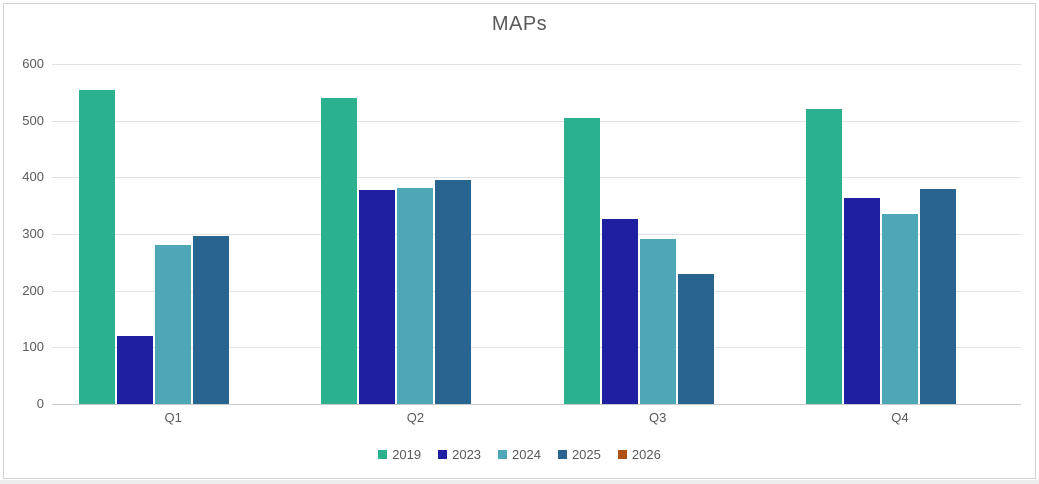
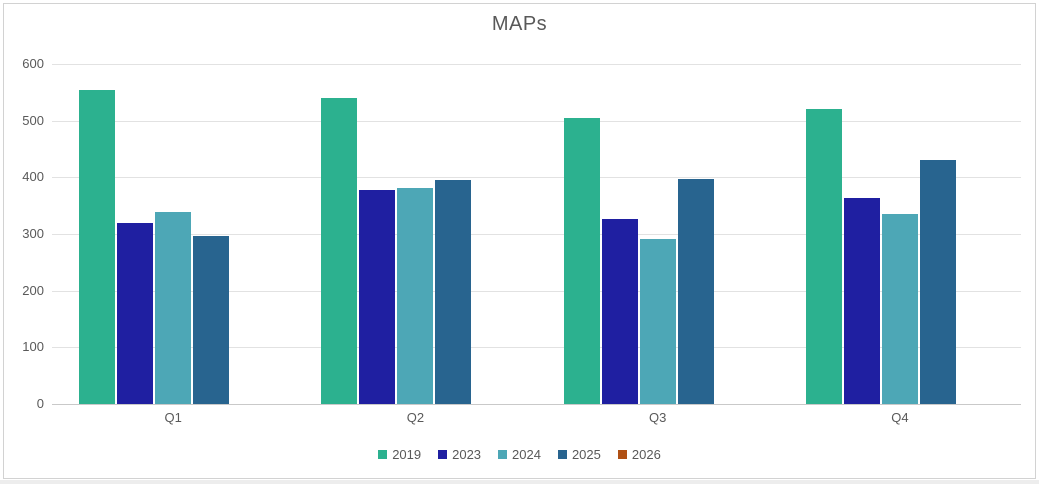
2023/Q1: 120 -> 320
2024/Q1: 280 -> 340
2025/Q3: 230 -> 400
2025/Q4: 380 -> 430
